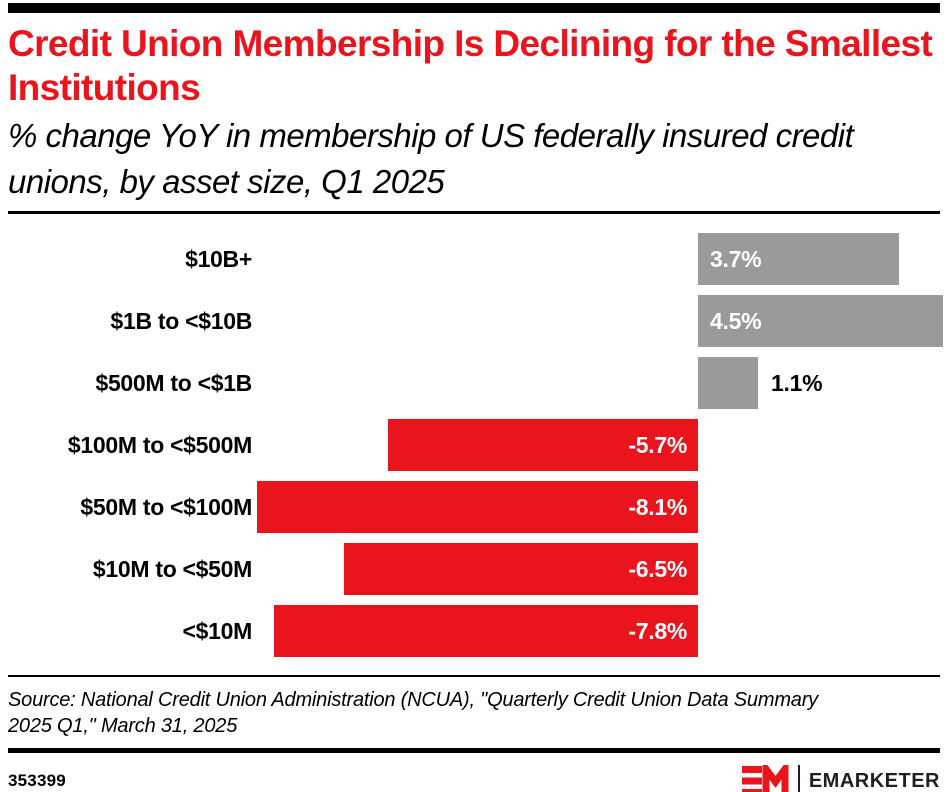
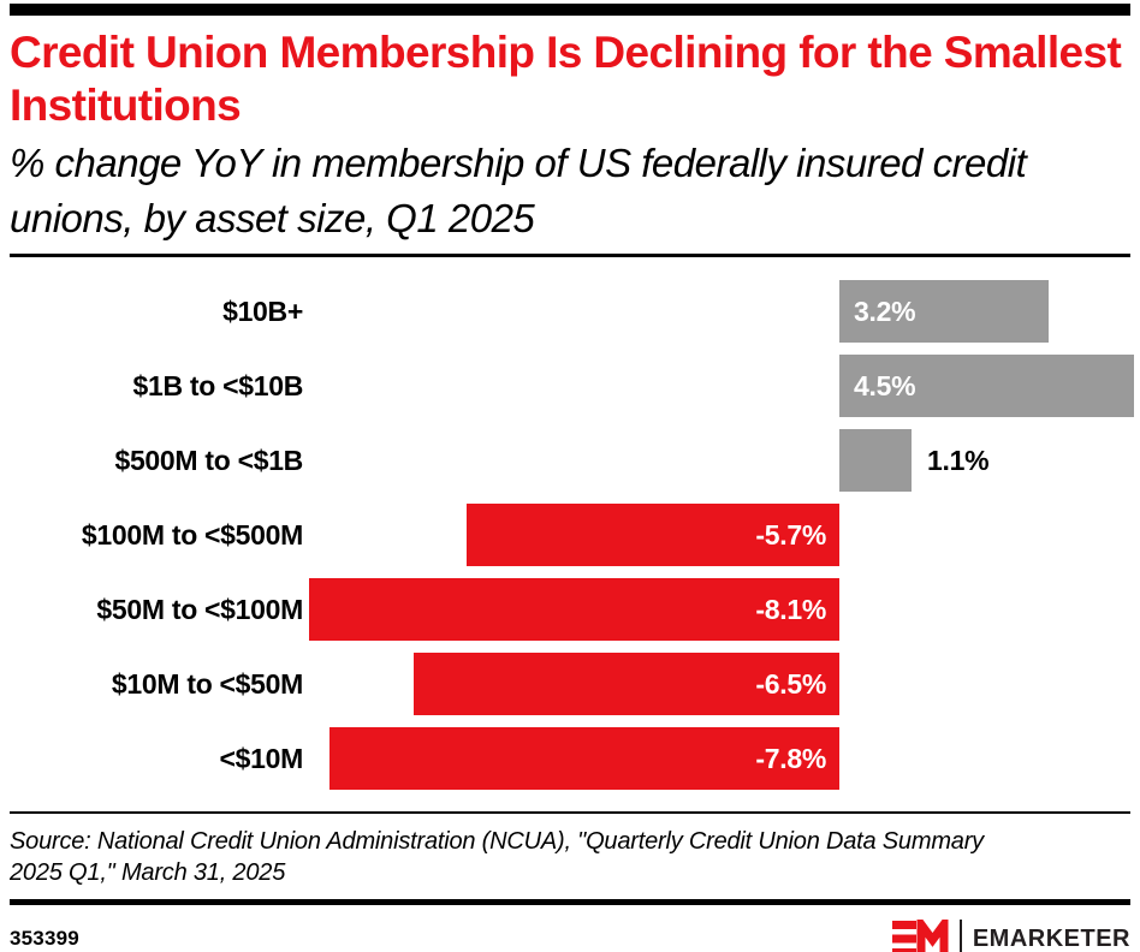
$10B+: 3.7% -> 3.2%
